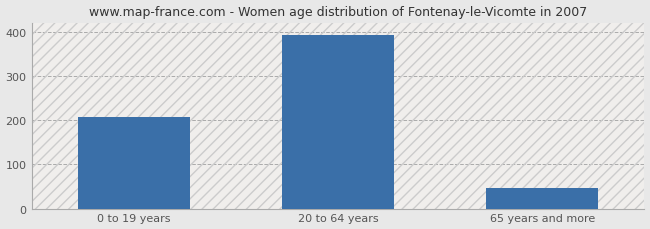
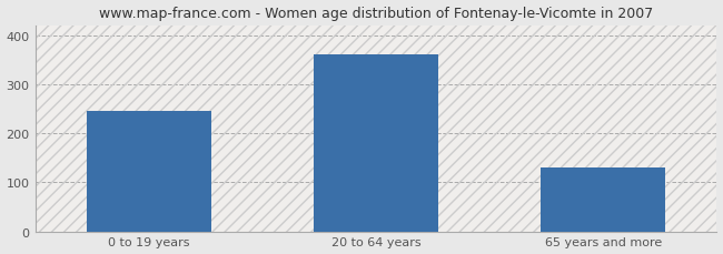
0 to 19 years: 208 -> 245
20 to 64 years: 392 -> 360
65 years and more: 47 -> 130
